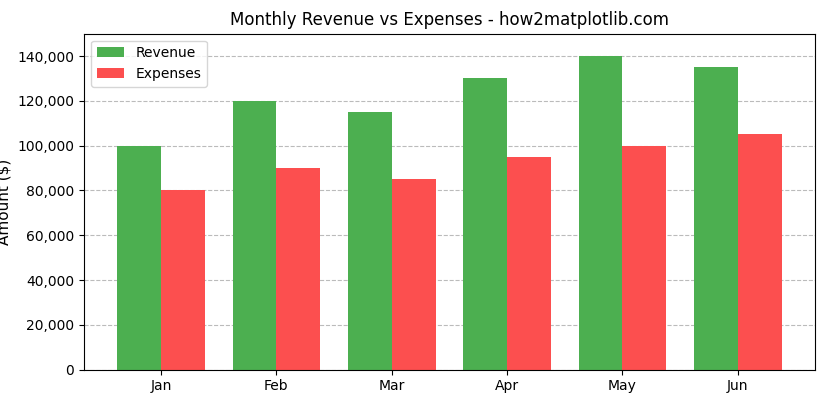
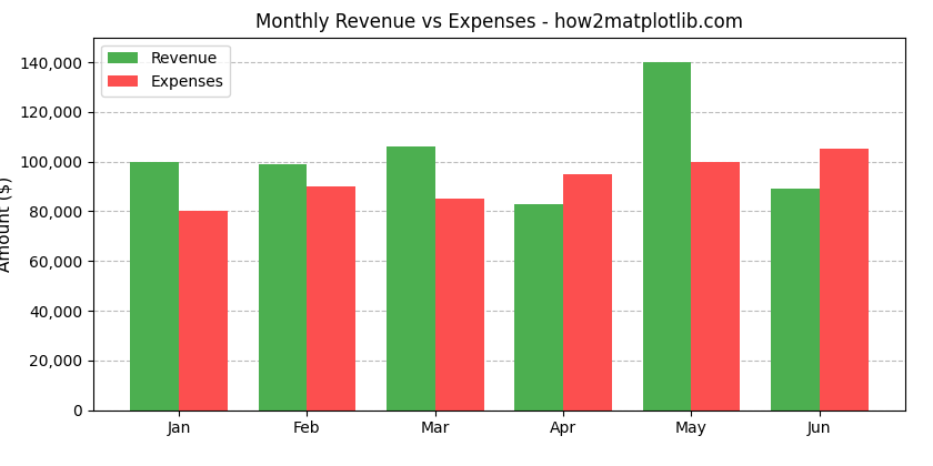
Revenue/Feb: 120,000 -> 99,000
Revenue/Mar: 115,000 -> 106,000
Revenue/Apr: 130,000 -> 83,000
Revenue/Jun: 135,000 -> 89,000
